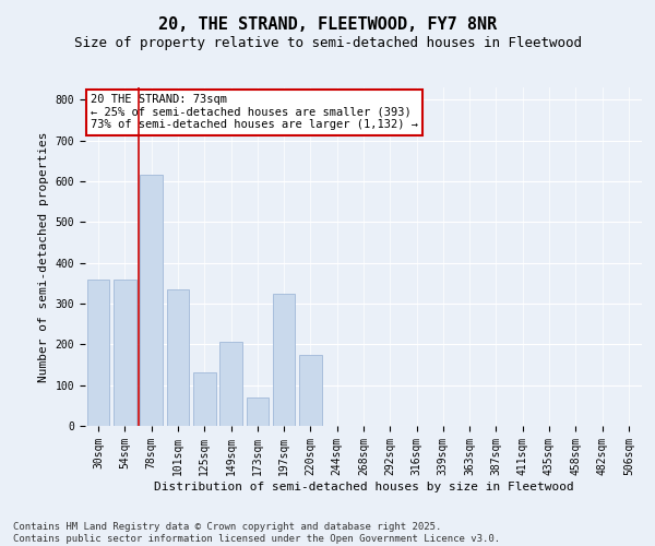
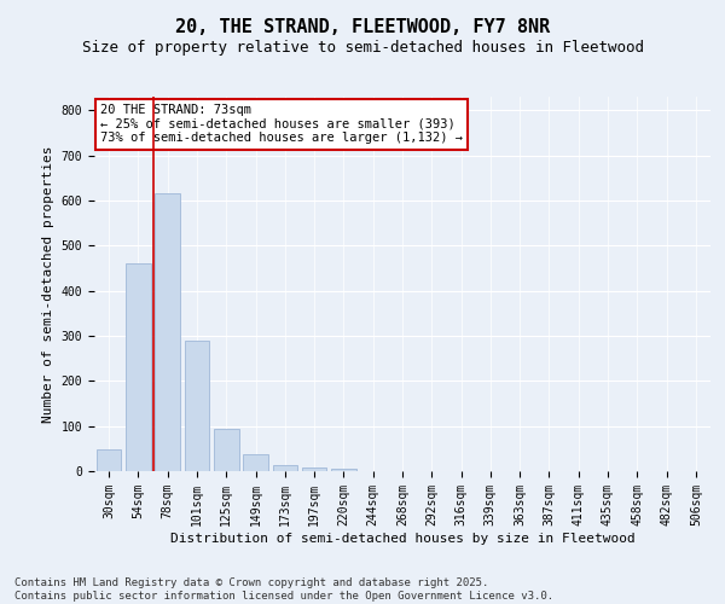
30sqm: 360 -> 47
54sqm: 360 -> 460
101sqm: 335 -> 288
125sqm: 130 -> 93
149sqm: 205 -> 37
173sqm: 70 -> 13
197sqm: 325 -> 8
220sqm: 175 -> 5
